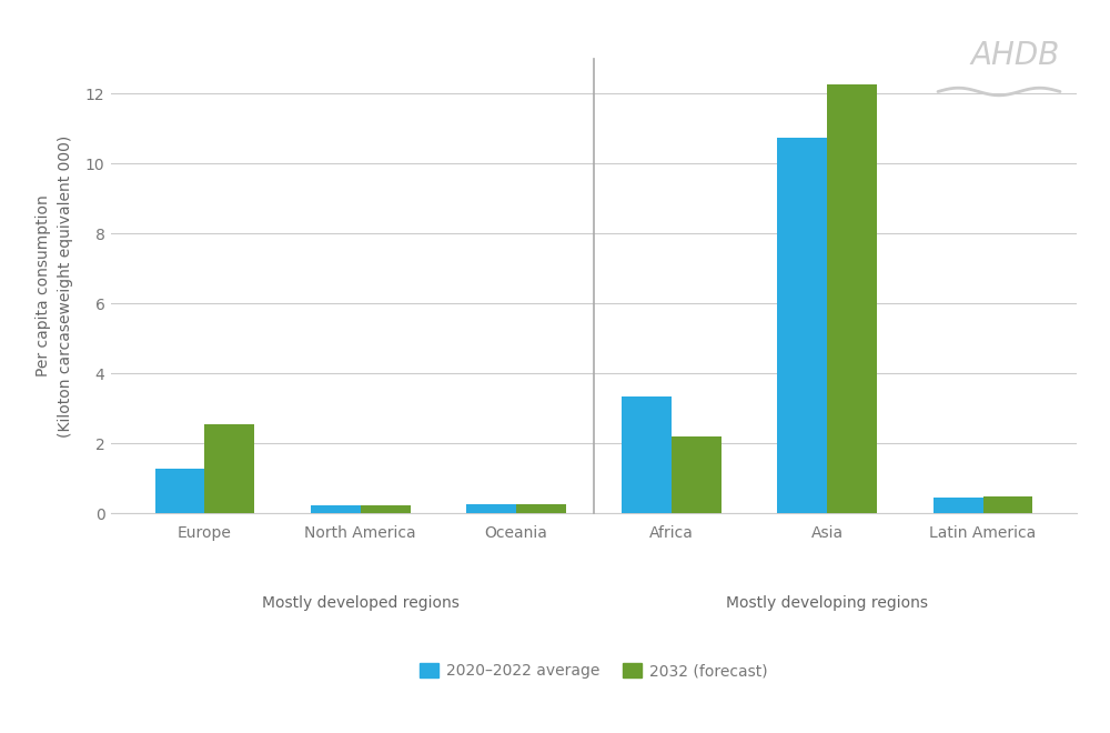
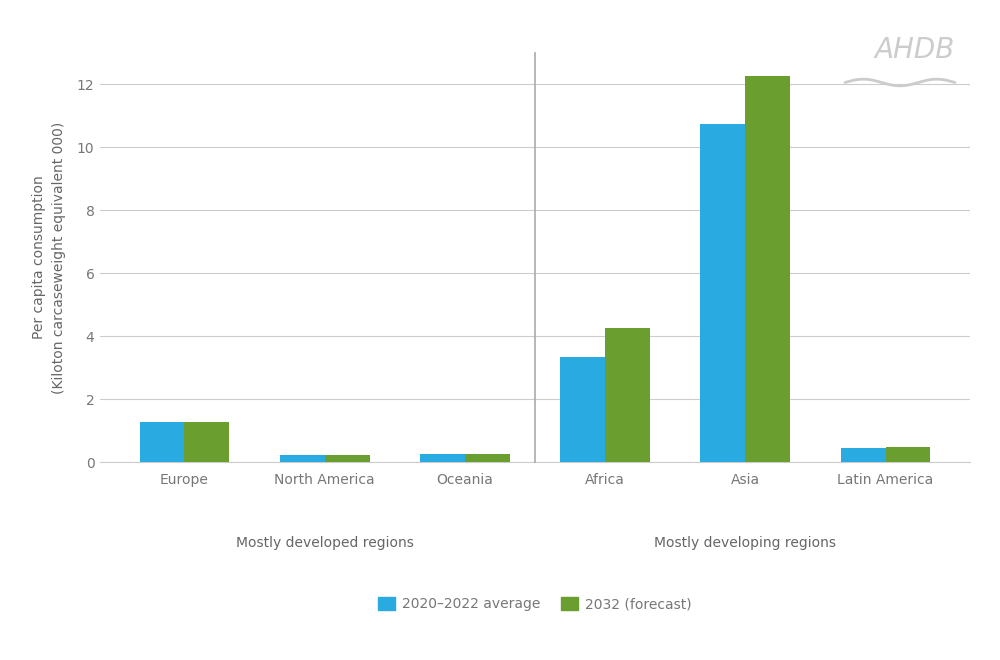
2032 (forecast)/Europe: 2.55 -> 1.28
2032 (forecast)/Africa: 2.20 -> 4.25
